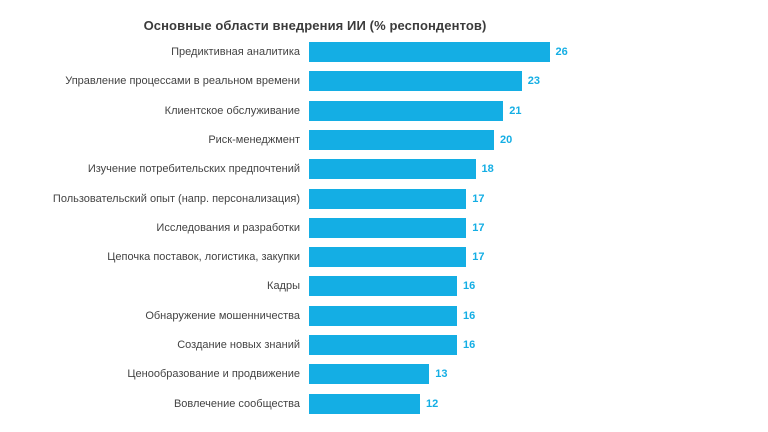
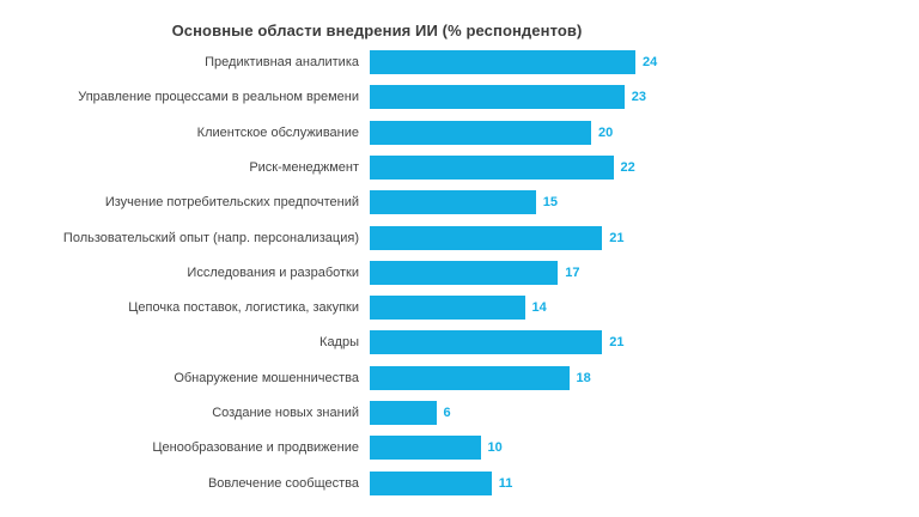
Предиктивная аналитика: 26 -> 24
Клиентское обслуживание: 21 -> 20
Риск-менеджмент: 20 -> 22
Изучение потребительских предпочтений: 18 -> 15
Пользовательский опыт (напр. персонализация): 17 -> 21
Цепочка поставок, логистика, закупки: 17 -> 14
Кадры: 16 -> 21
Обнаружение мошенничества: 16 -> 18
Создание новых знаний: 16 -> 6
Ценообразование и продвижение: 13 -> 10
Вовлечение сообщества: 12 -> 11
